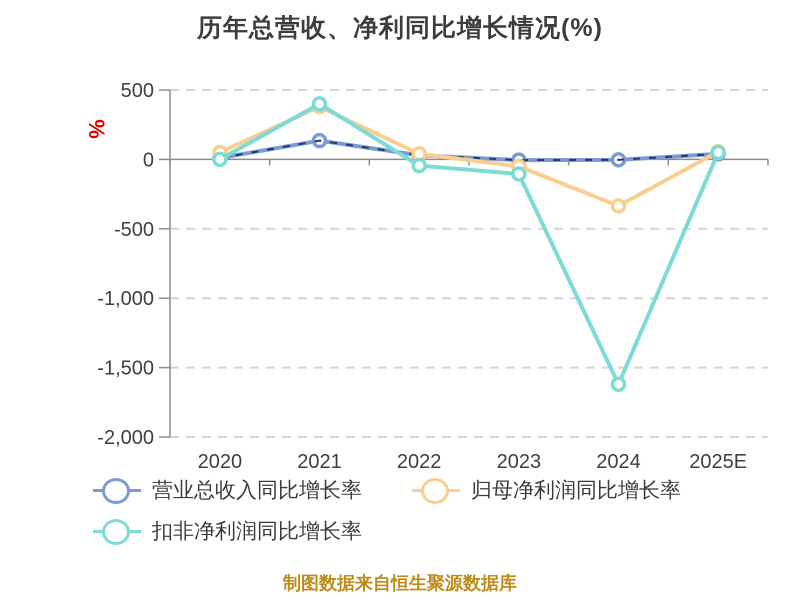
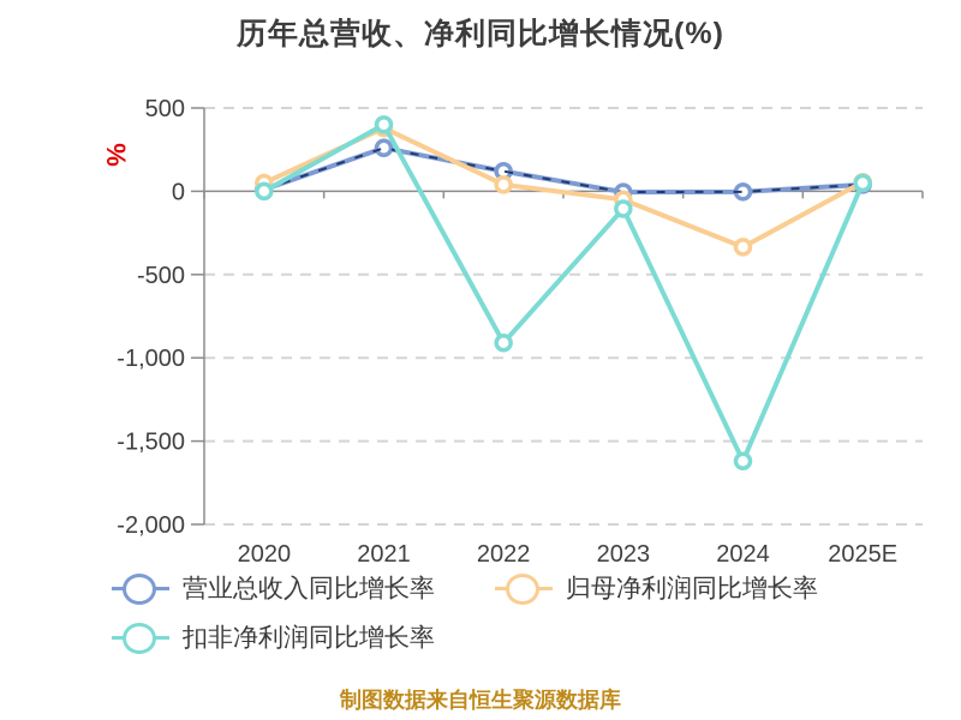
营业总收入同比增长率/2021: 140 -> 260
营业总收入同比增长率/2022: 30 -> 120
扣非净利润同比增长率/2022: -40 -> -910
